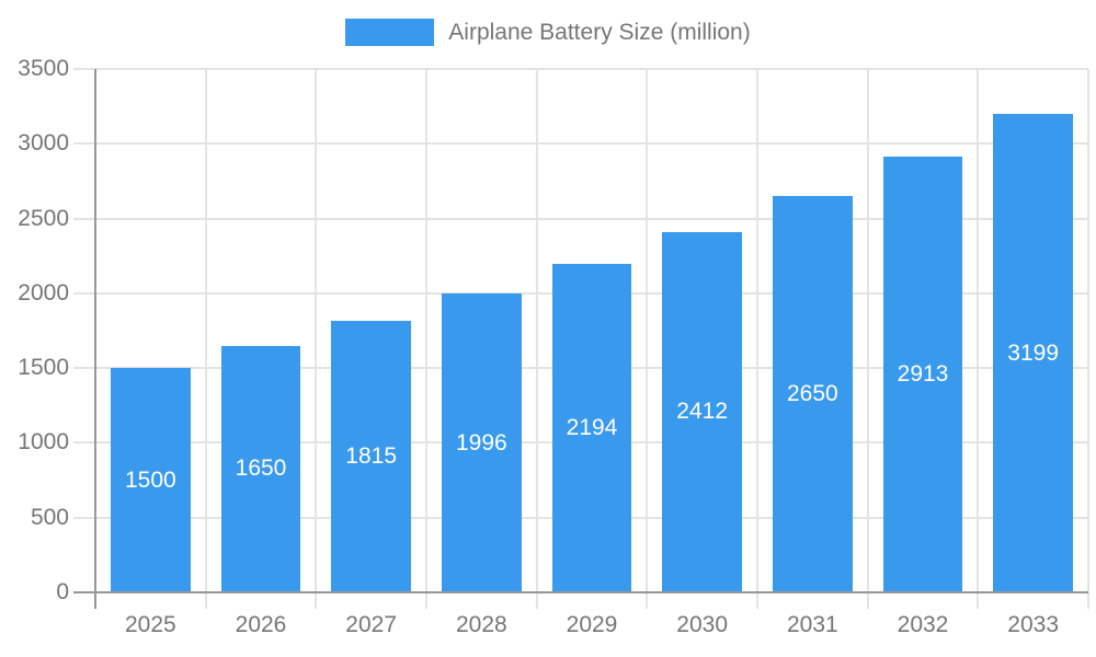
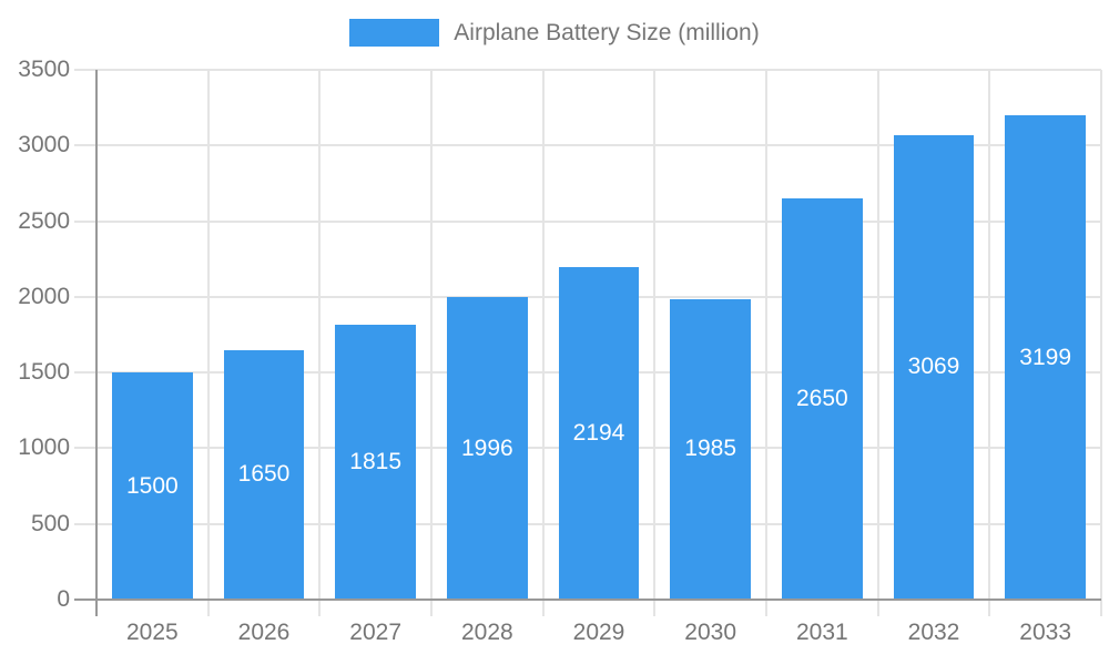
2030: 2412 -> 1985
2032: 2913 -> 3069
